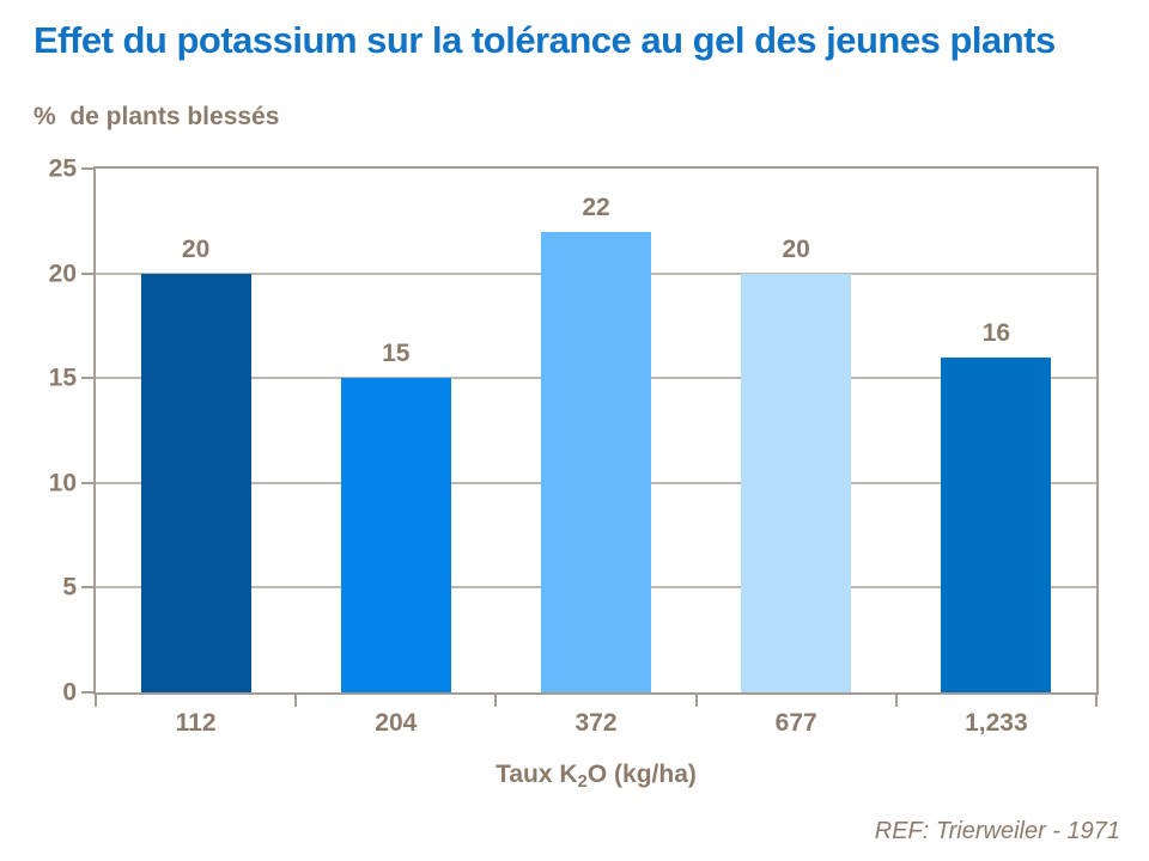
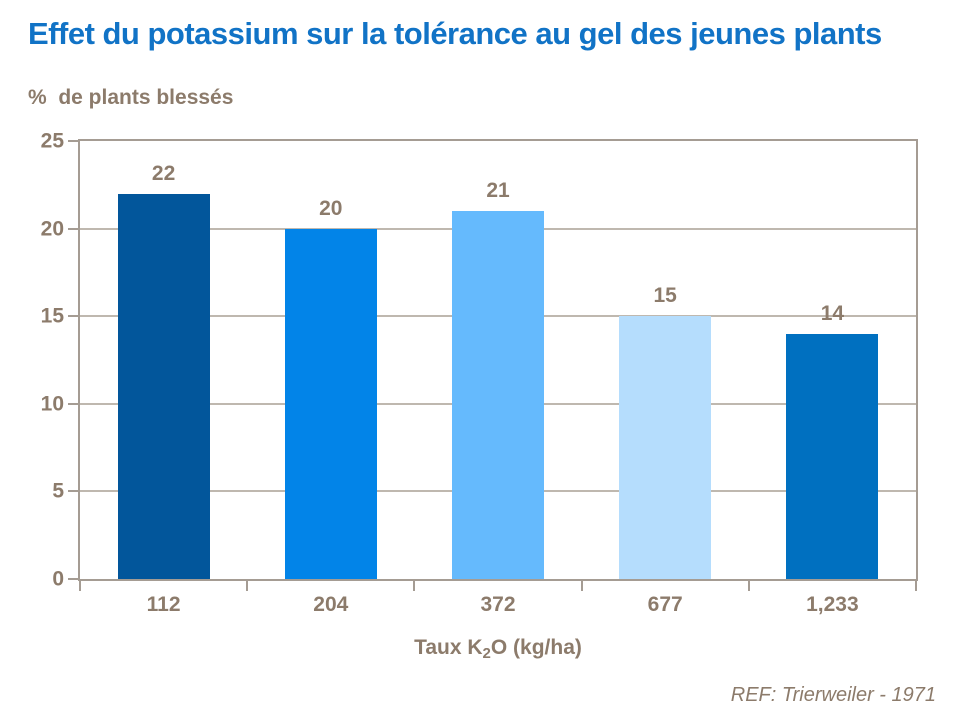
112: 20 -> 22
204: 15 -> 20
372: 22 -> 21
677: 20 -> 15
1,233: 16 -> 14
